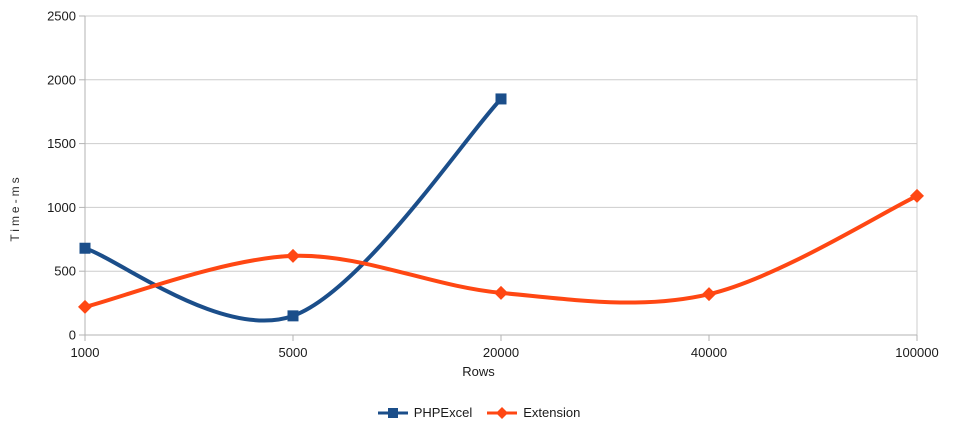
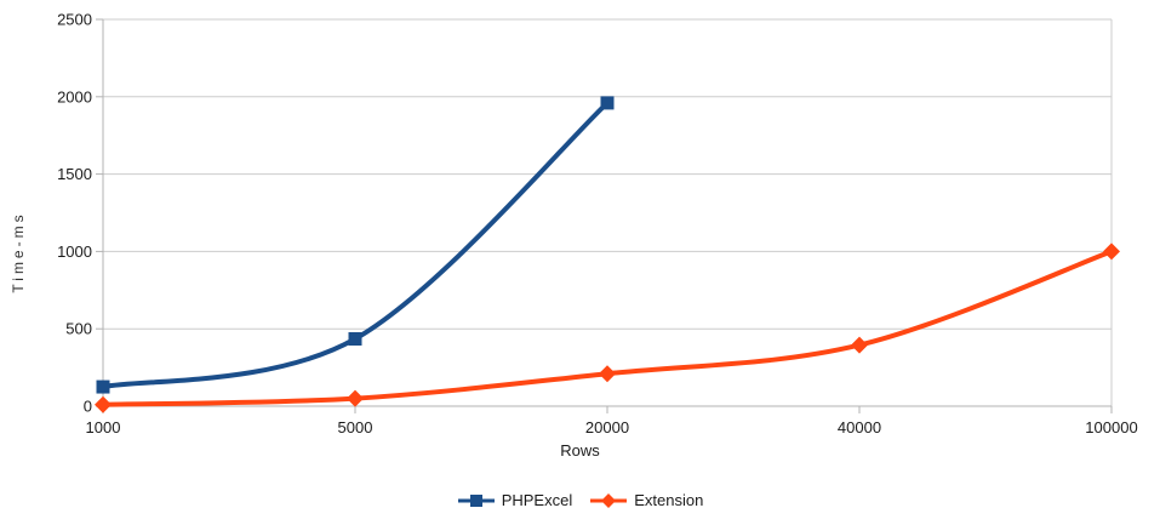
PHPExcel/1000: 680 -> 120
Extension/1000: 220 -> 10
PHPExcel/5000: 150 -> 440
Extension/5000: 620 -> 50
PHPExcel/20000: 1850 -> 1960
Extension/20000: 330 -> 210
Extension/40000: 320 -> 400
Extension/100000: 1090 -> 1000
